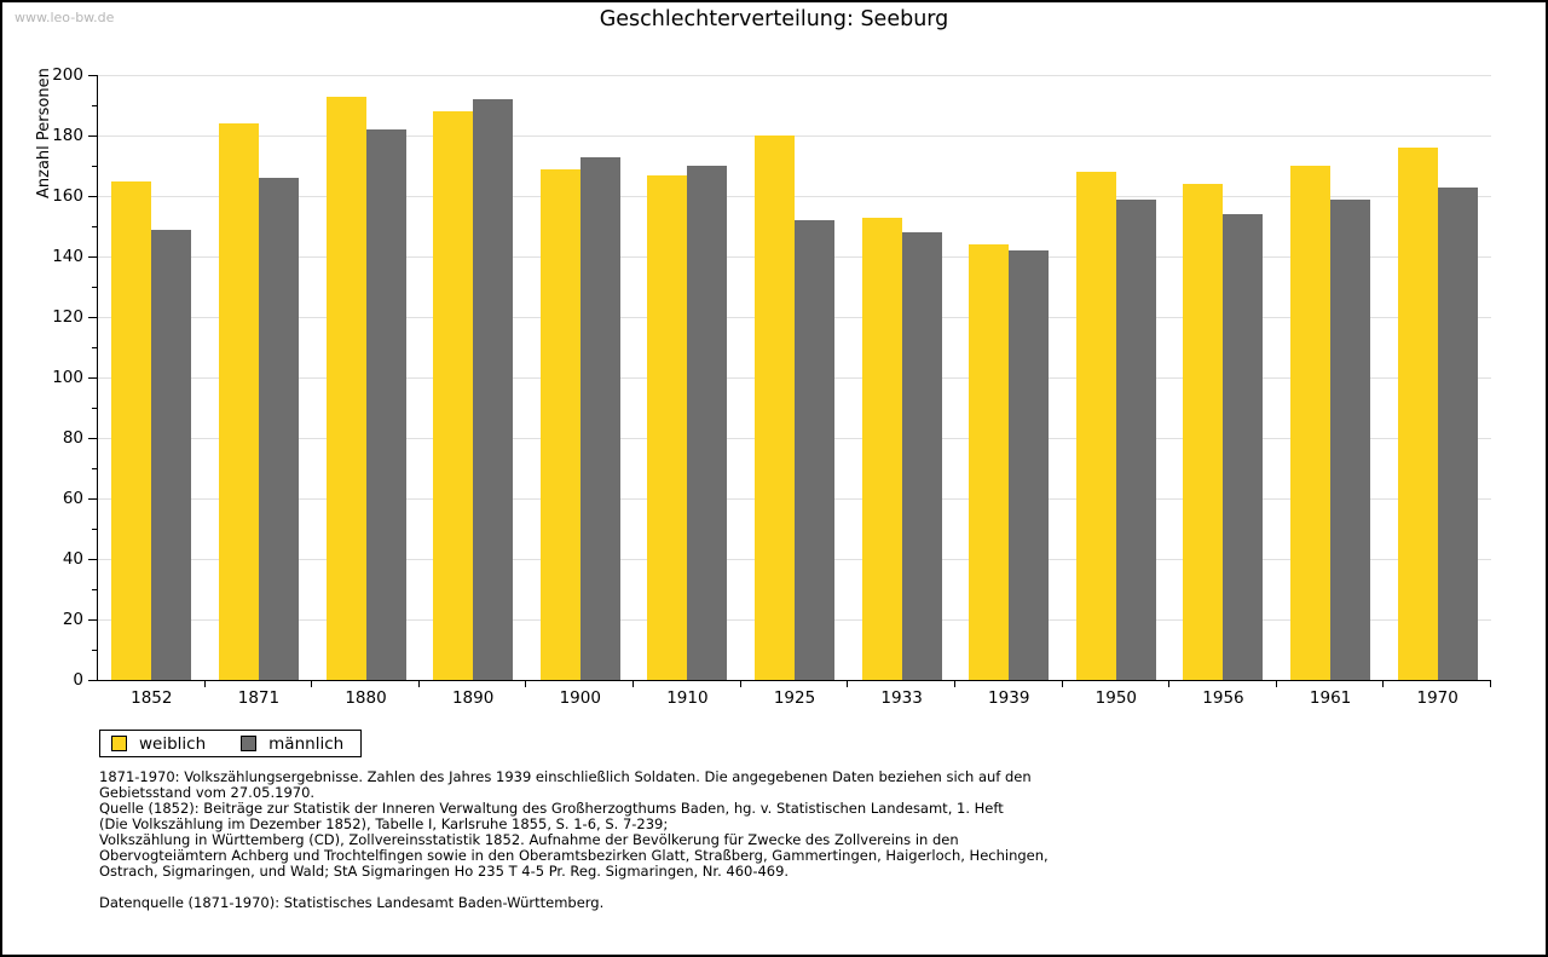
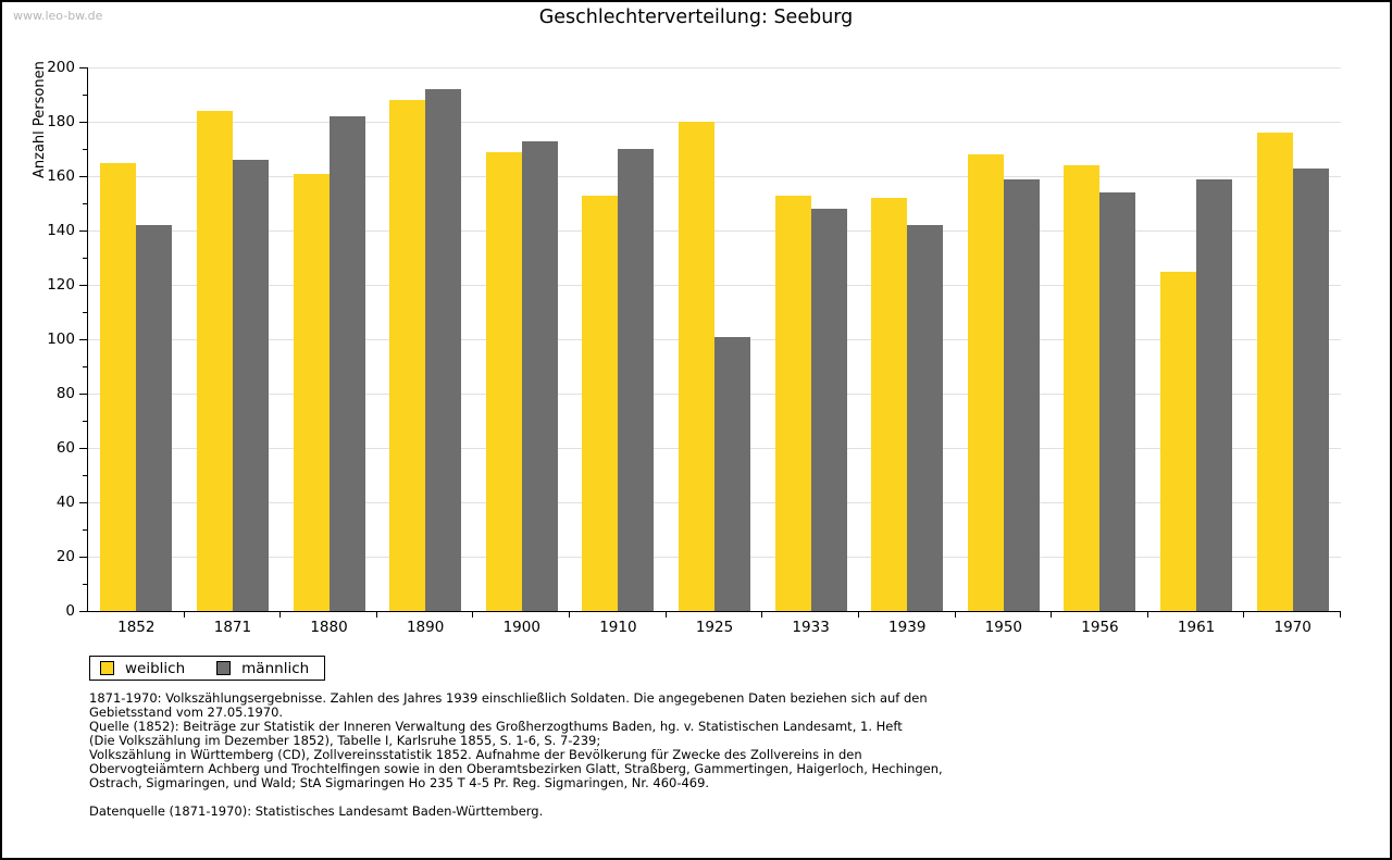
männlich/1852: 149 -> 142
weiblich/1880: 193 -> 161
weiblich/1910: 167 -> 153
männlich/1925: 152 -> 101
weiblich/1939: 144 -> 152
weiblich/1961: 170 -> 125
